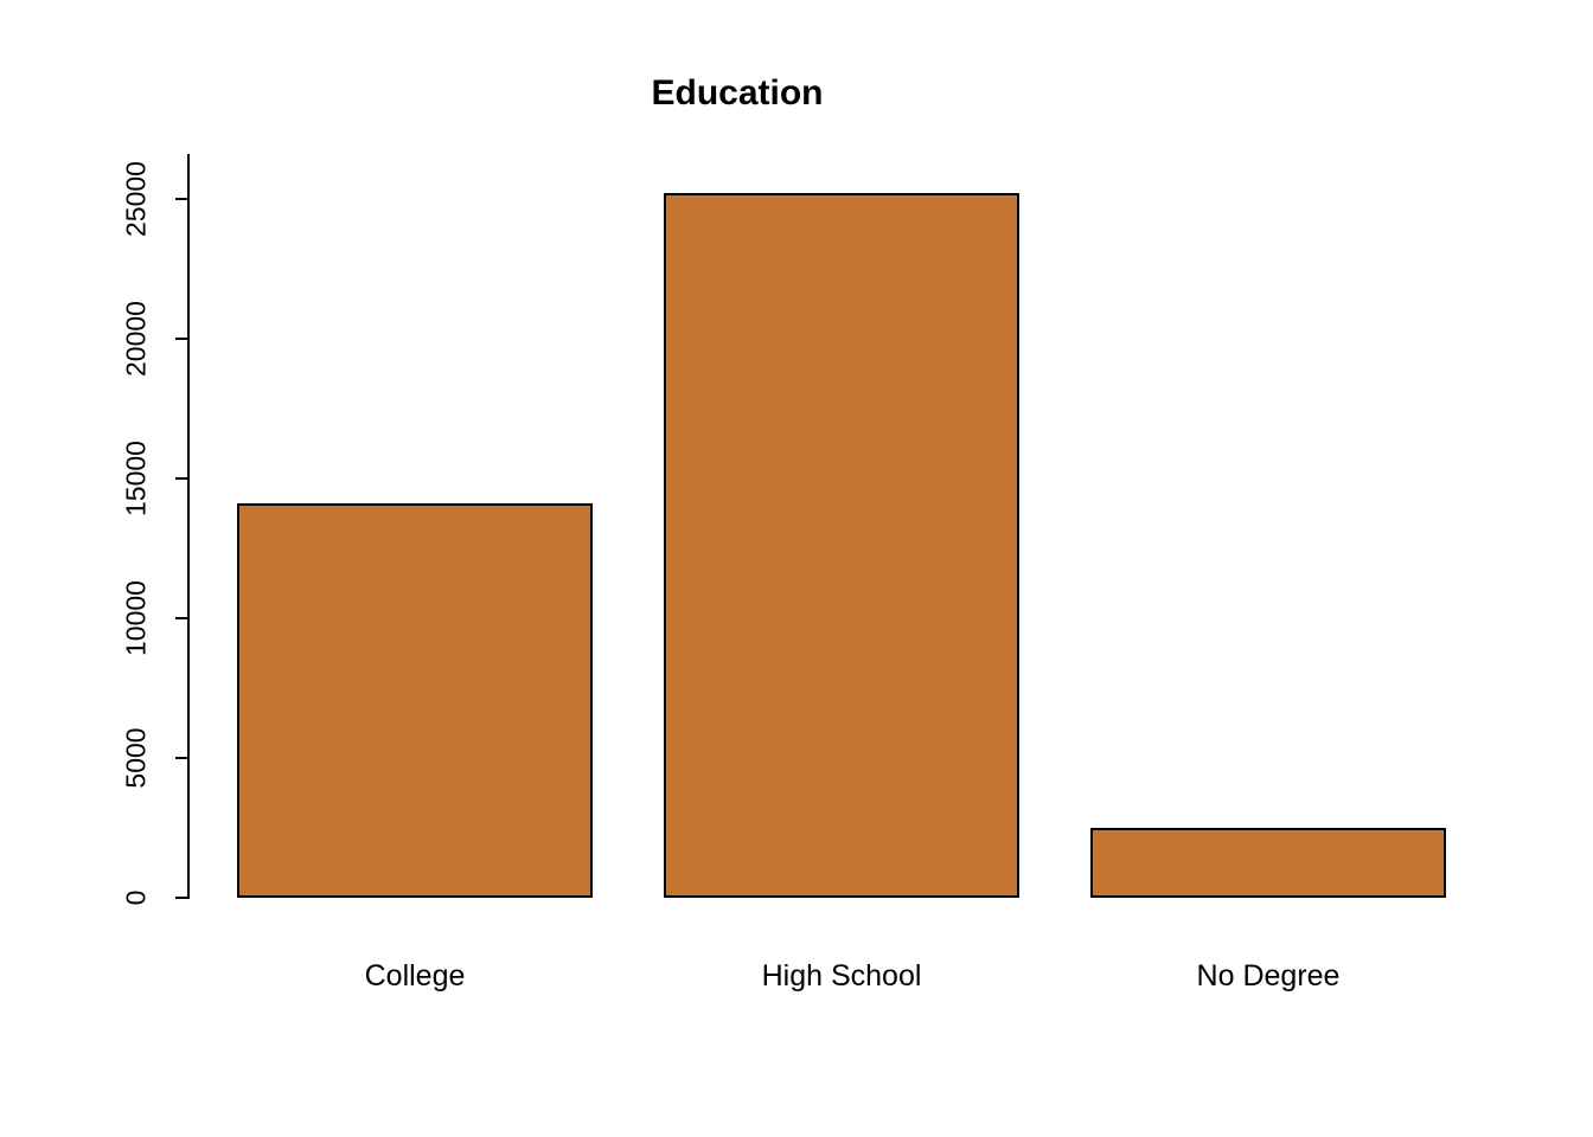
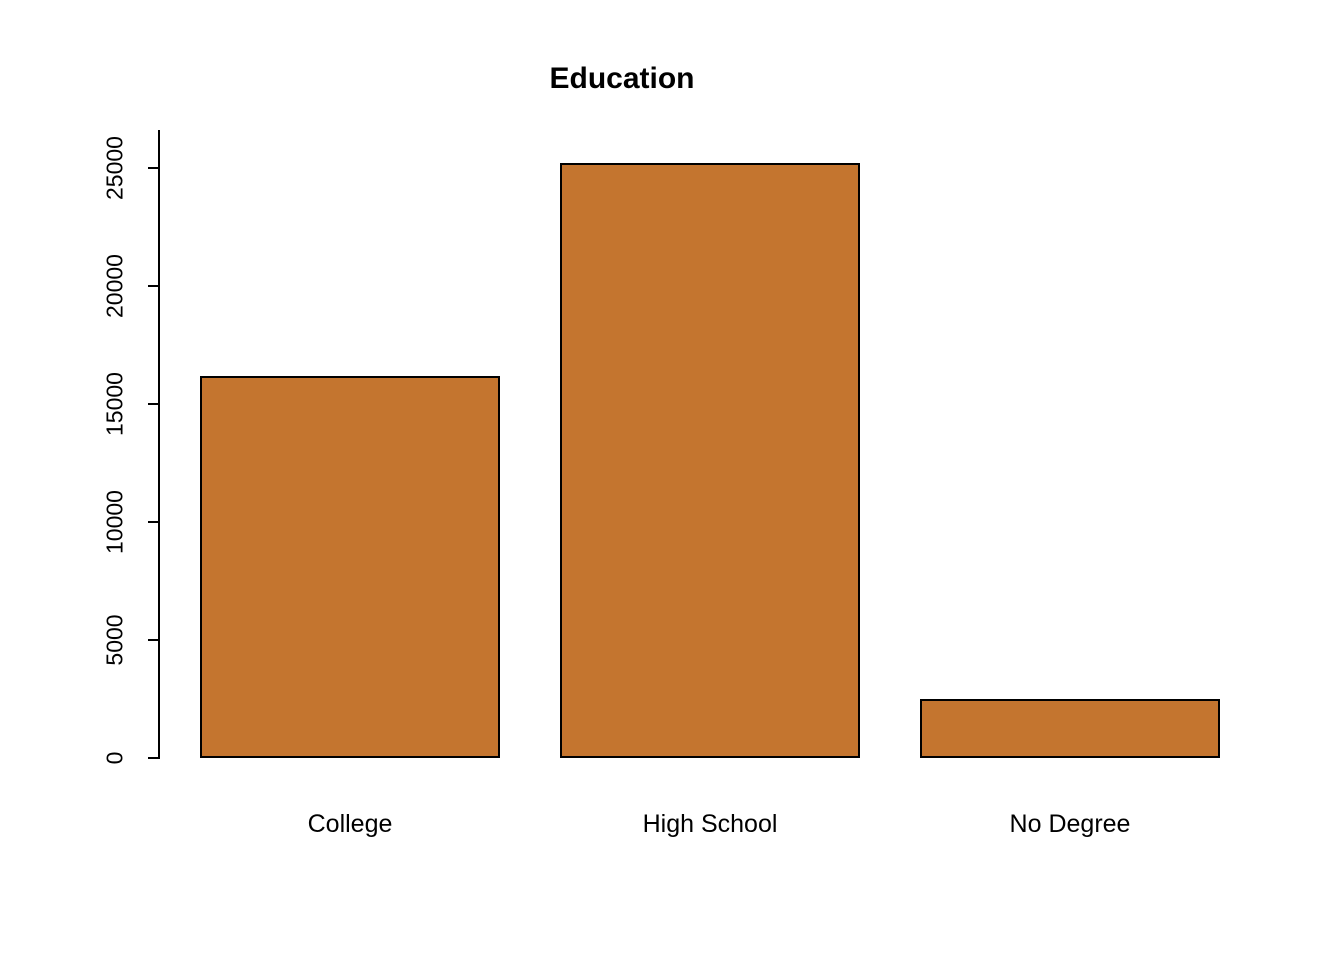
College: 14100 -> 16200
